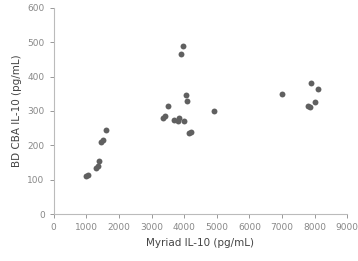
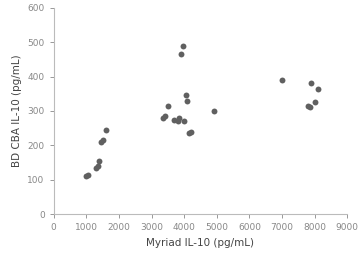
7000: 350 -> 390
